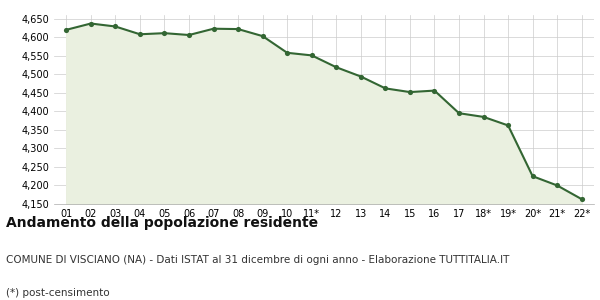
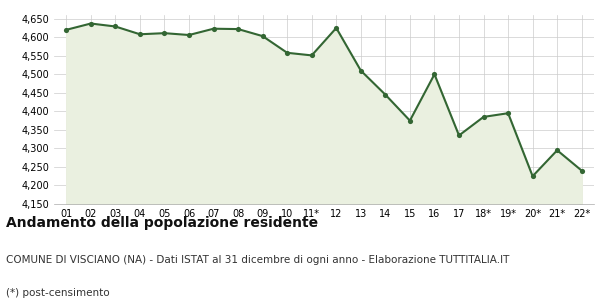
12: 4,519 -> 4,625
13: 4,494 -> 4,510
14: 4,462 -> 4,445
15: 4,452 -> 4,375
16: 4,456 -> 4,500
17: 4,395 -> 4,335
19*: 4,362 -> 4,395
21*: 4,200 -> 4,295
22*: 4,163 -> 4,240
